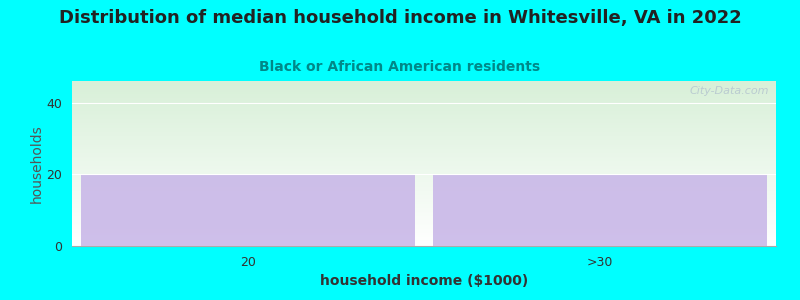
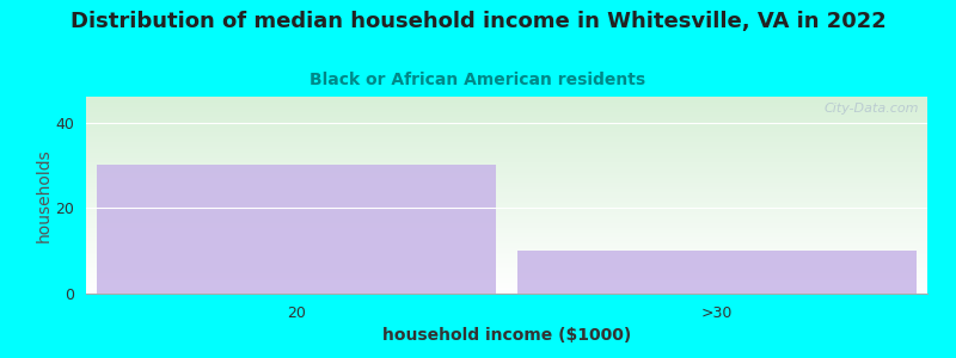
20: 20 -> 30
>30: 20 -> 10
